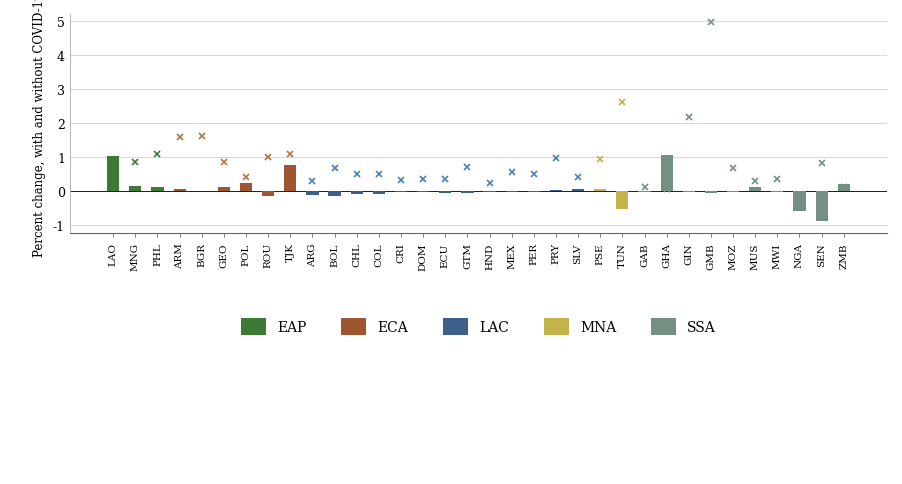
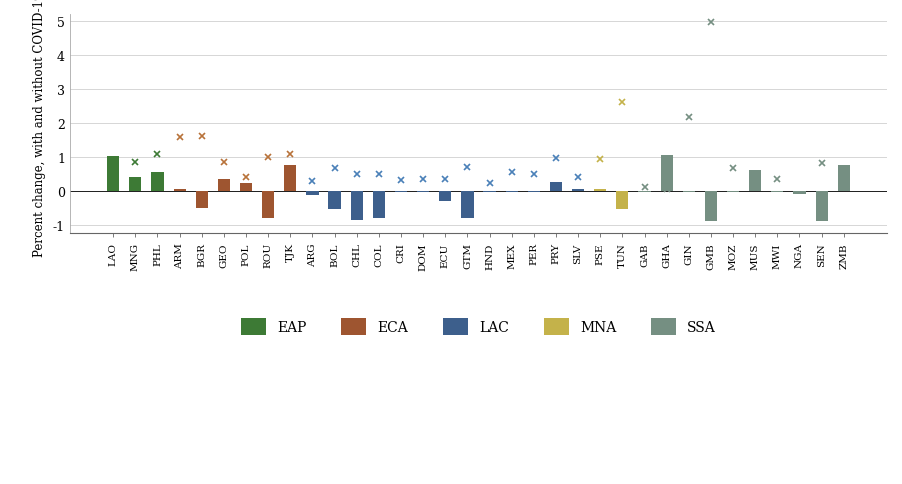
MNG: 0.15 -> 0.40
PHL: 0.10 -> 0.55
BGR: -0.02 -> -0.50
GEO: 0.10 -> 0.35
ROU: -0.15 -> -0.80
BOL: -0.15 -> -0.55
CHL: -0.10 -> -0.85
COL: -0.10 -> -0.80
ECU: -0.08 -> -0.30
GTM: -0.08 -> -0.80
PRY: 0.02 -> 0.25
GMB: -0.08 -> -0.90
MUS: 0.10 -> 0.60
NGA: -0.60 -> -0.10
ZMB: 0.20 -> 0.75
